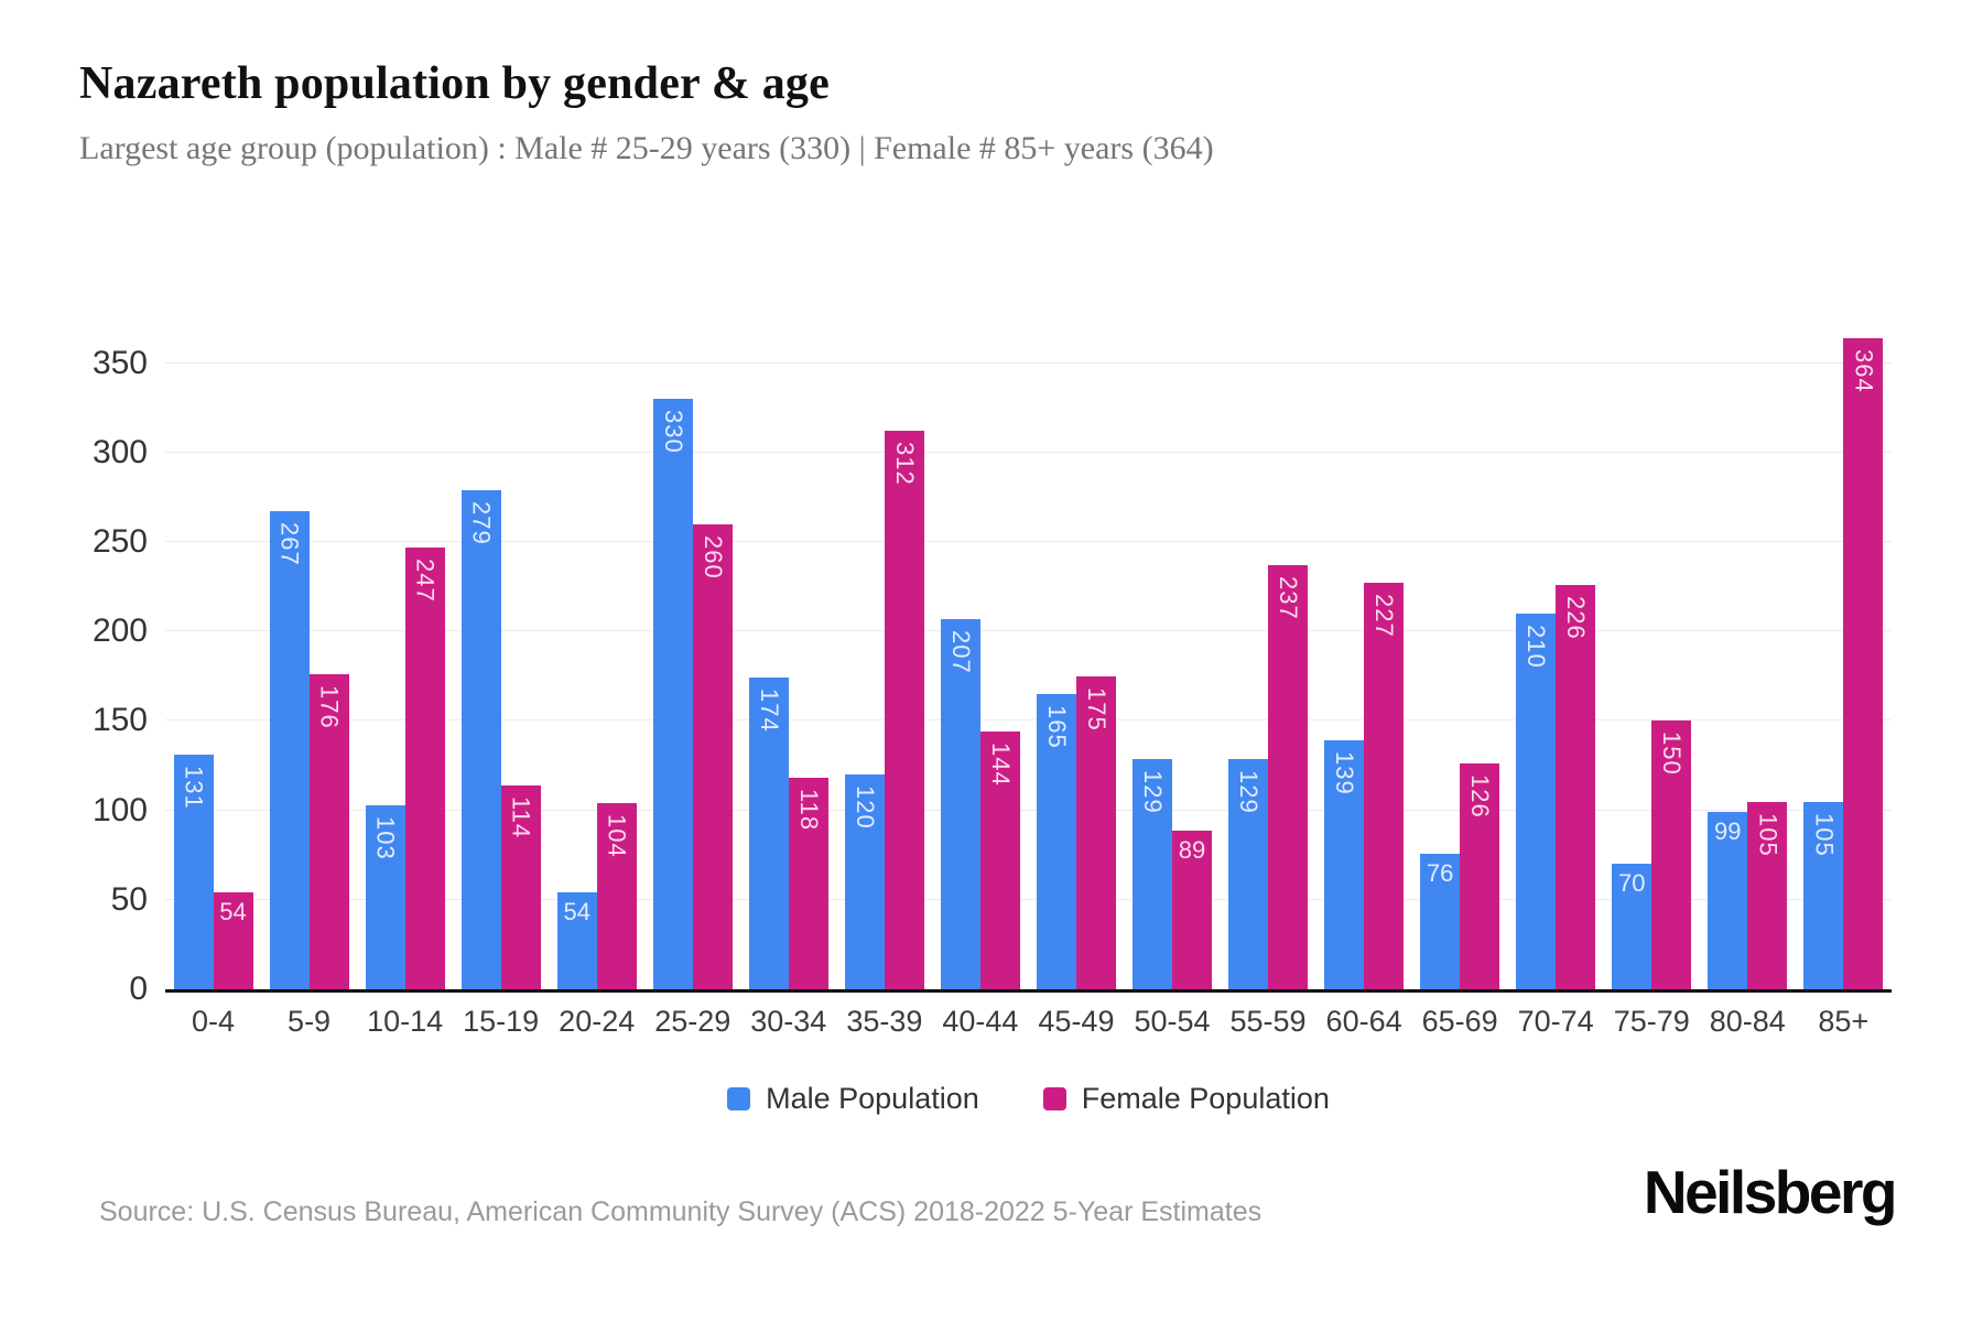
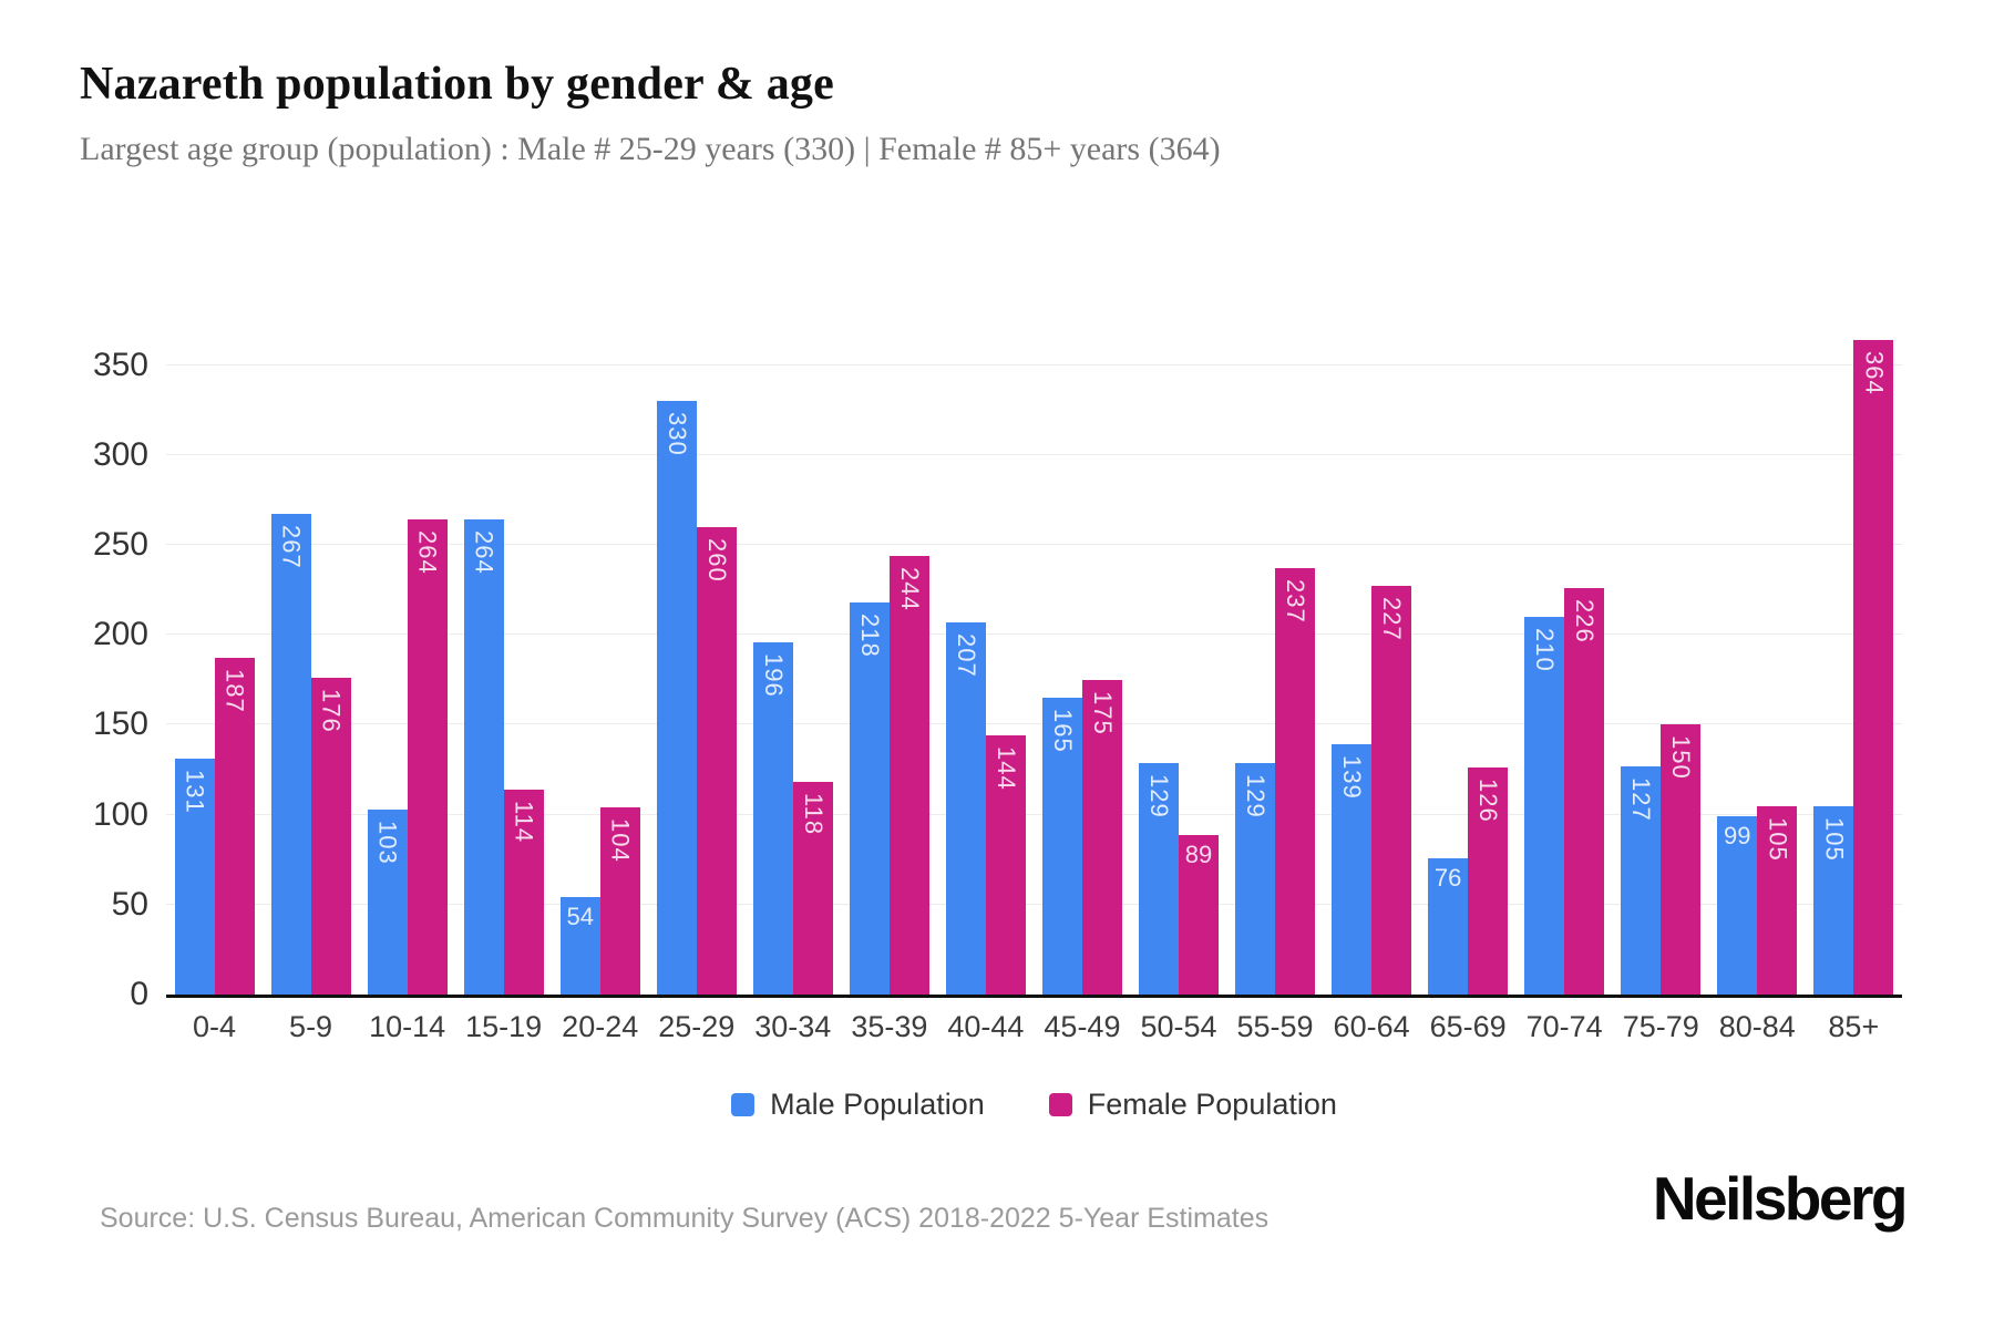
Female Population/0-4: 54 -> 187
Female Population/10-14: 247 -> 264
Male Population/15-19: 279 -> 264
Male Population/30-34: 174 -> 196
Male Population/35-39: 120 -> 218
Female Population/35-39: 312 -> 244
Male Population/75-79: 70 -> 127
